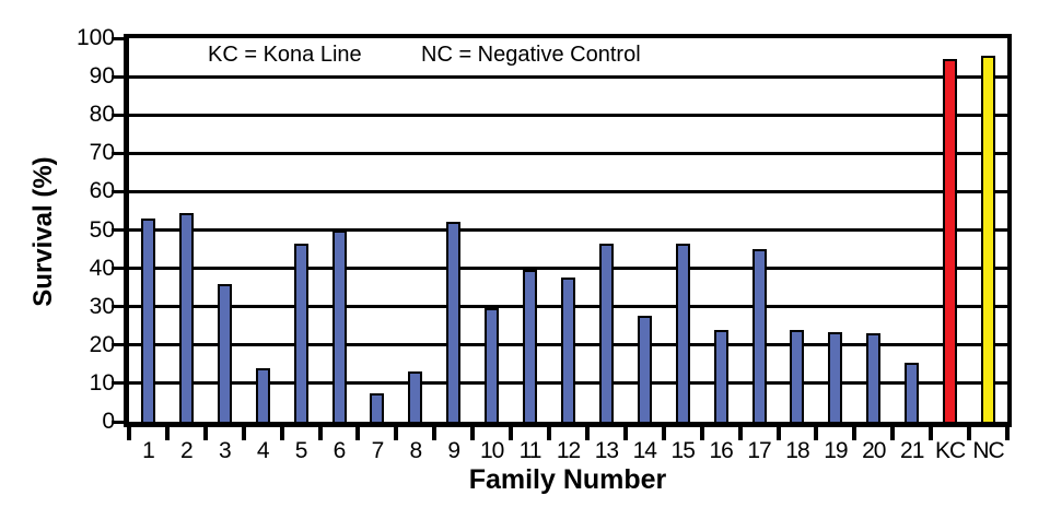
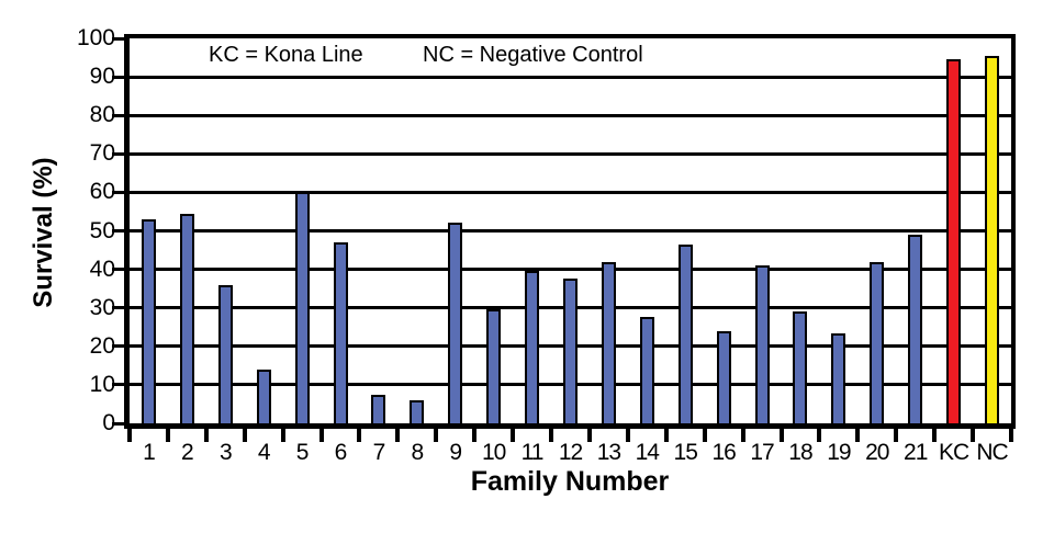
5: 46 -> 60
6: 50 -> 47
8: 13 -> 6
13: 46 -> 42
17: 45 -> 41
18: 24 -> 29
20: 23 -> 42
21: 16 -> 49
